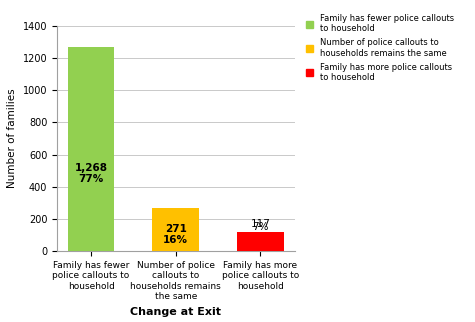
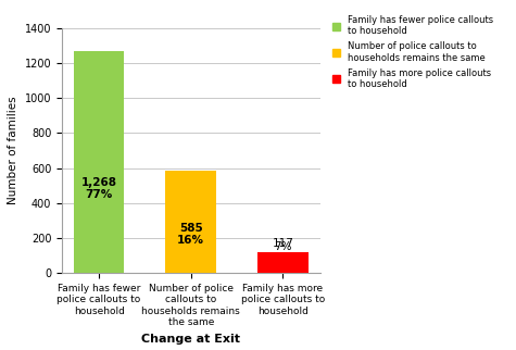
Number of police callouts to households remains the same: 271 -> 585
